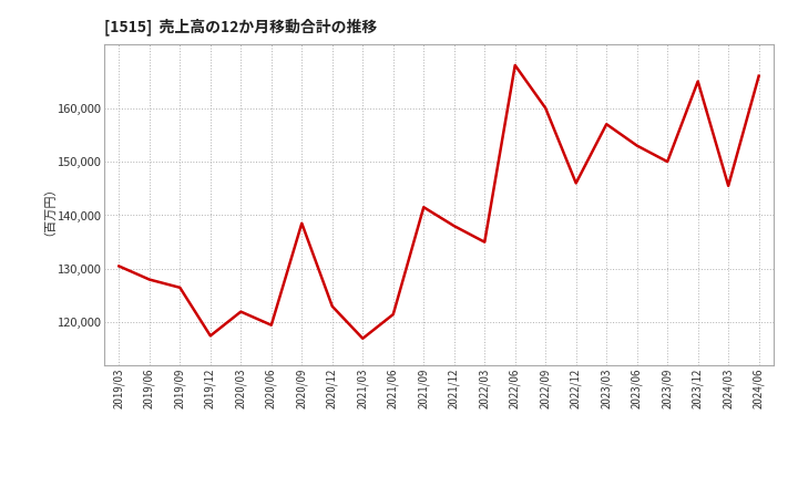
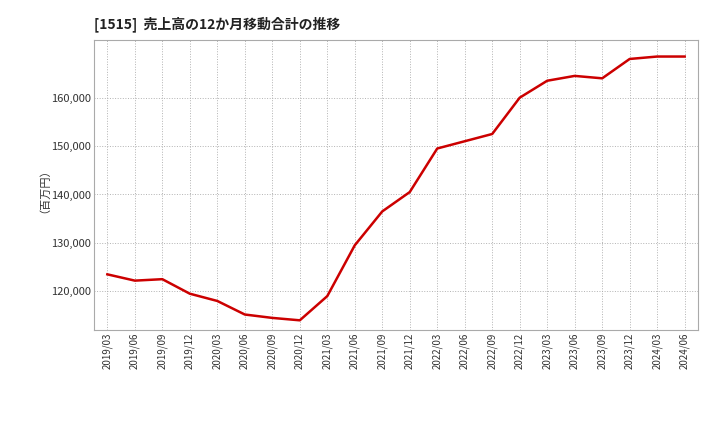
2019/03: 130,500 -> 123,500
2019/06: 128,000 -> 122,200
2019/09: 126,500 -> 122,500
2019/12: 117,500 -> 119,500
2020/03: 122,000 -> 118,000
2020/06: 119,500 -> 115,200
2020/09: 138,500 -> 114,500
2020/12: 123,000 -> 114,000
2021/03: 117,000 -> 119,000
2021/06: 121,500 -> 129,500
2021/09: 141,500 -> 136,500
2021/12: 138,000 -> 140,500
2022/03: 135,000 -> 149,500
2022/06: 168,000 -> 151,000
2022/09: 160,000 -> 152,500
2022/12: 146,000 -> 160,000
2023/03: 157,000 -> 163,500
2023/06: 153,000 -> 164,500
2023/09: 150,000 -> 164,000
2023/12: 165,000 -> 168,000
2024/03: 145,500 -> 168,500
2024/06: 166,000 -> 168,500
